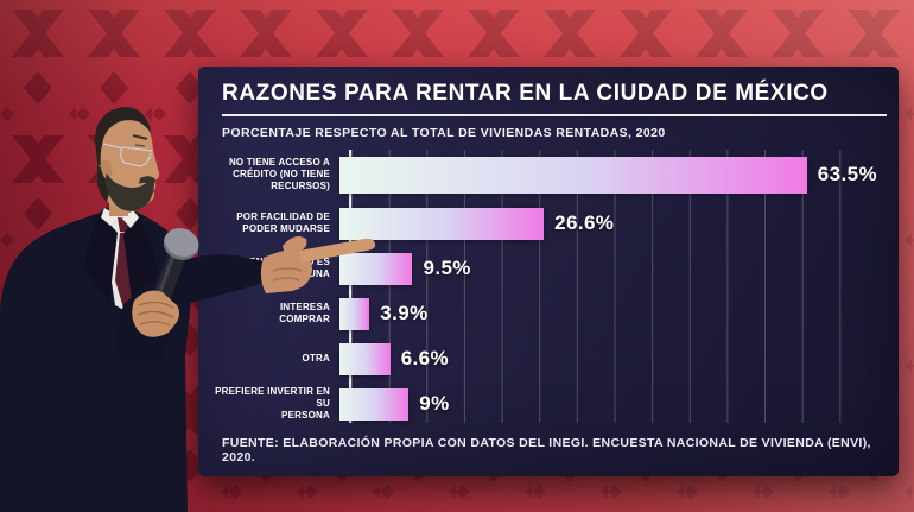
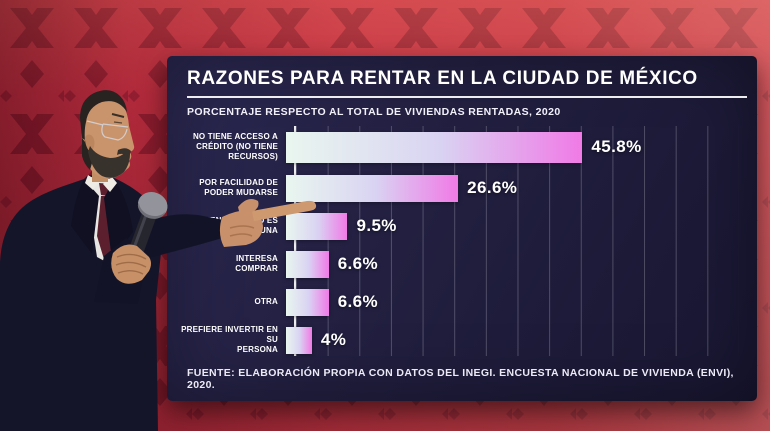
NO TIENE ACCESO A CRÉDITO (NO TIENE RECURSOS): 63.5% -> 45.8%
INTERESA COMPRAR: 3.9% -> 6.6%
PREFIERE INVERTIR EN SU PERSONA: 9% -> 4%
